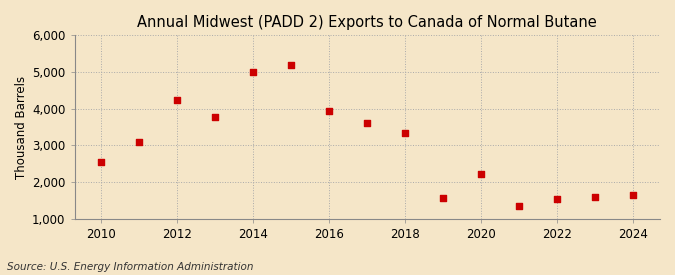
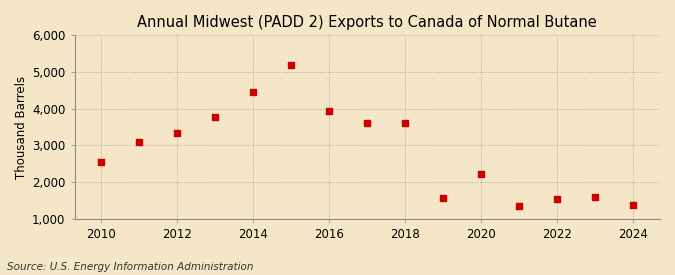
2012: 4,250 -> 3,320
2014: 5,000 -> 4,450
2018: 3,350 -> 3,600
2024: 1,650 -> 1,380
